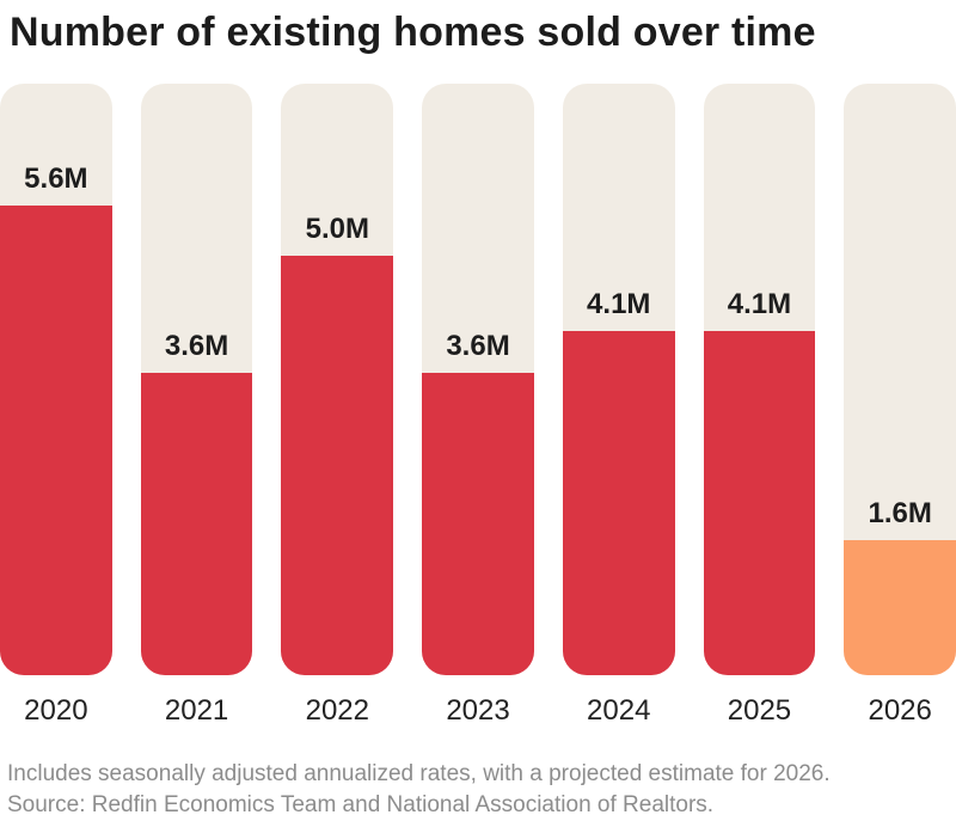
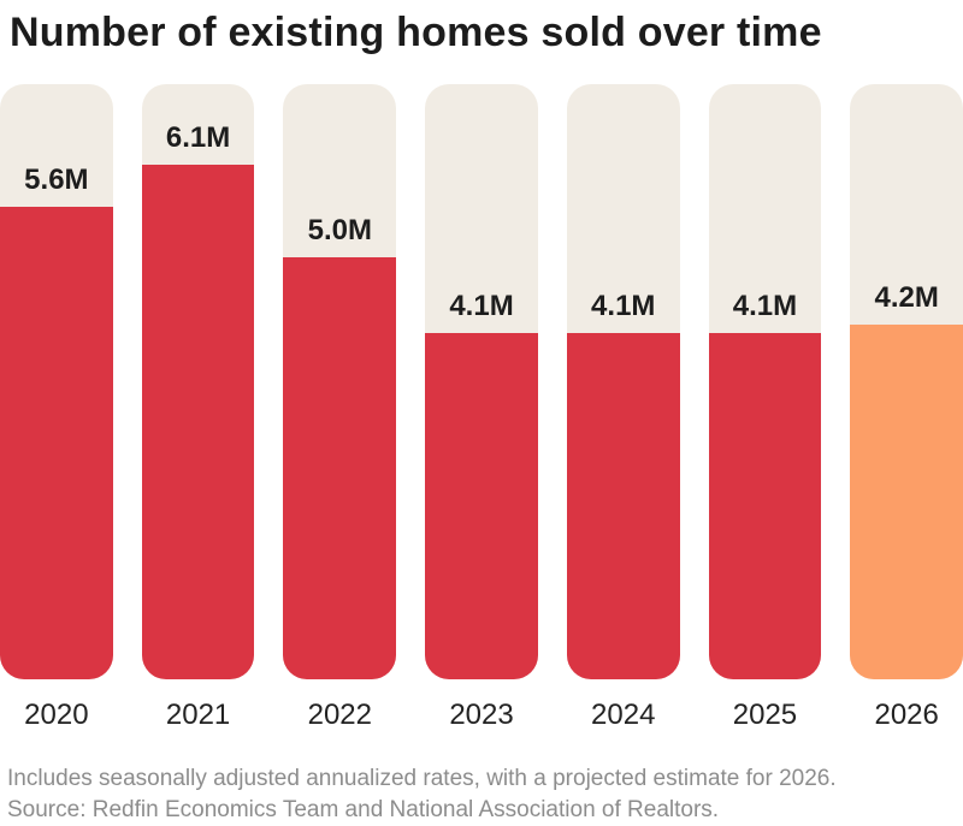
2021: 3.6M -> 6.1M
2023: 3.6M -> 4.1M
2026: 1.6M -> 4.2M
